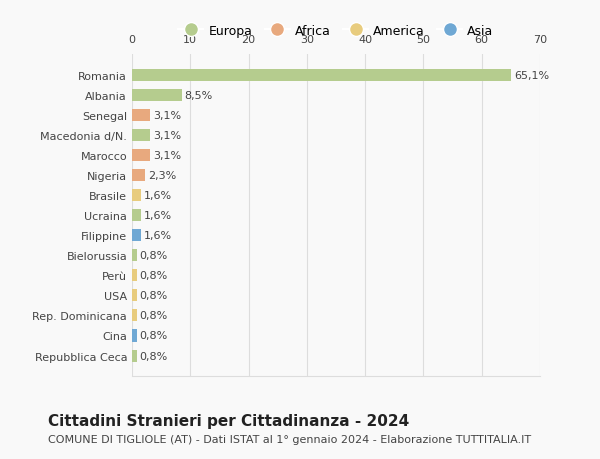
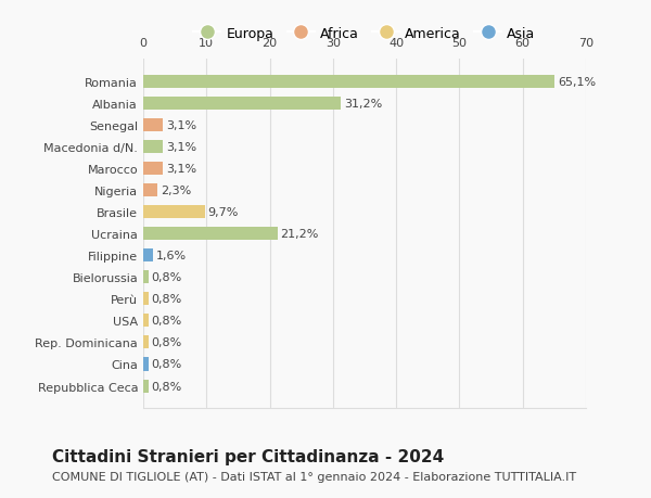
Albania: 8,5% -> 31,2%
Brasile: 1,6% -> 9,7%
Ucraina: 1,6% -> 21,2%
